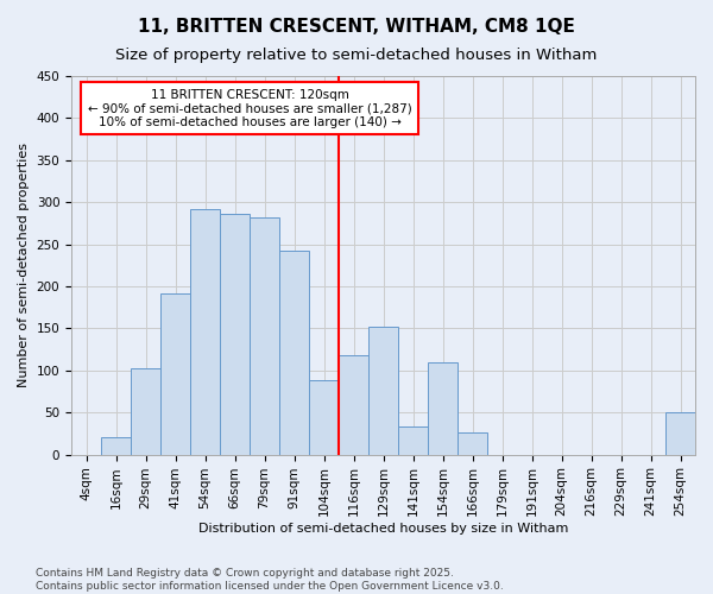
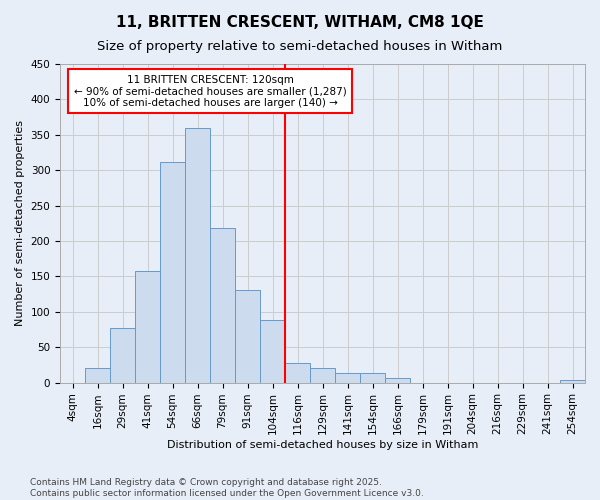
29sqm: 102 -> 77
41sqm: 192 -> 158
54sqm: 292 -> 311
66sqm: 286 -> 360
79sqm: 282 -> 219
91sqm: 242 -> 131
116sqm: 118 -> 27
129sqm: 152 -> 20
141sqm: 34 -> 13
154sqm: 110 -> 13
166sqm: 26 -> 7
254sqm: 50 -> 3
